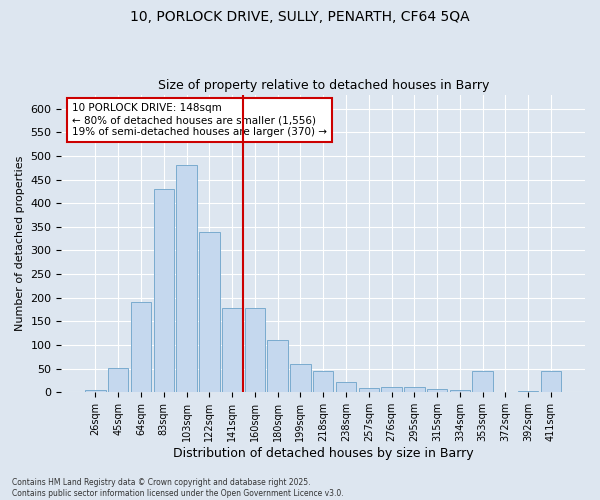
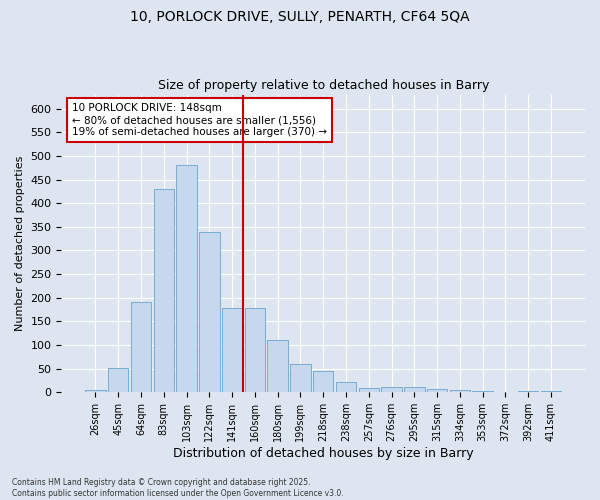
353sqm: 45 -> 3
411sqm: 45 -> 3
